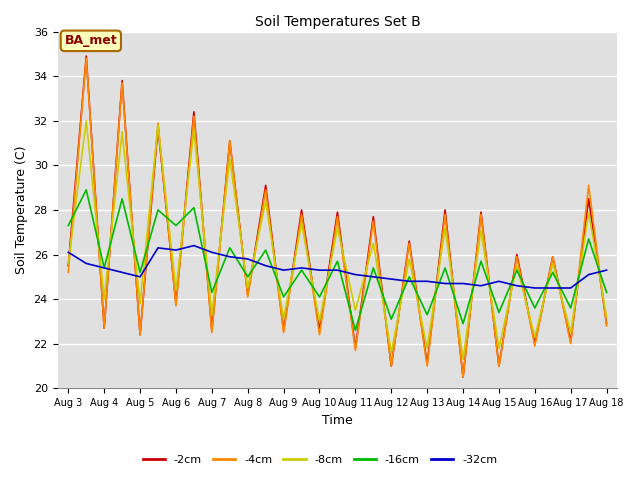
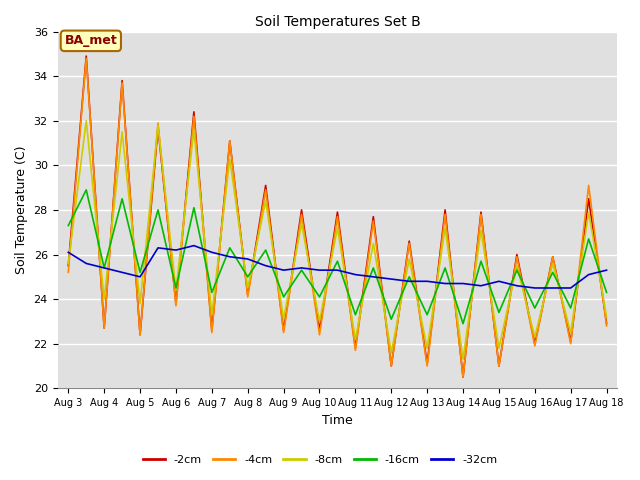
-16cm/Aug 6: 27.3 -> 24.5
-8cm/Aug 11: 23.5 -> 22.2
-16cm/Aug 11: 22.6 -> 23.3
